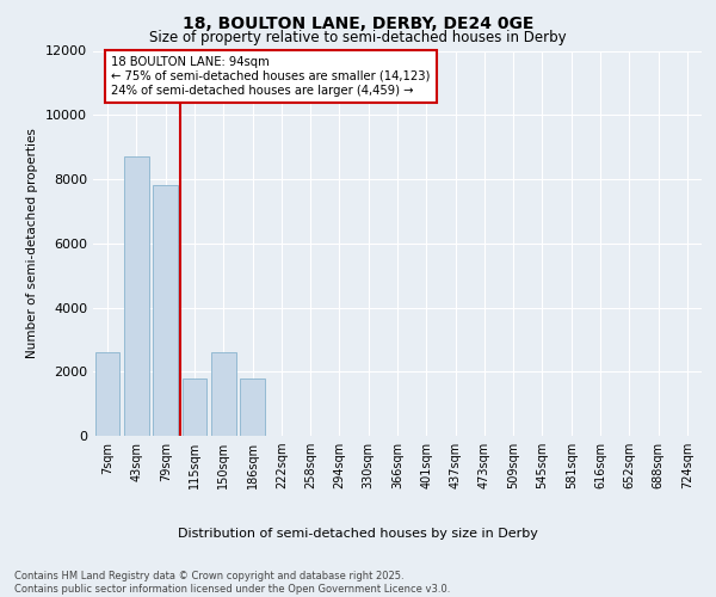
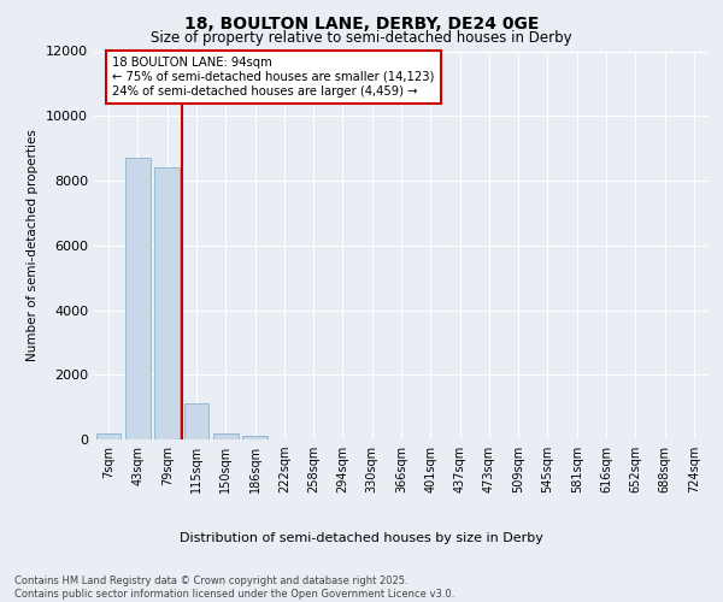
7sqm: 2600 -> 200
79sqm: 7800 -> 8400
115sqm: 1800 -> 1100
150sqm: 2600 -> 200
186sqm: 1800 -> 100
